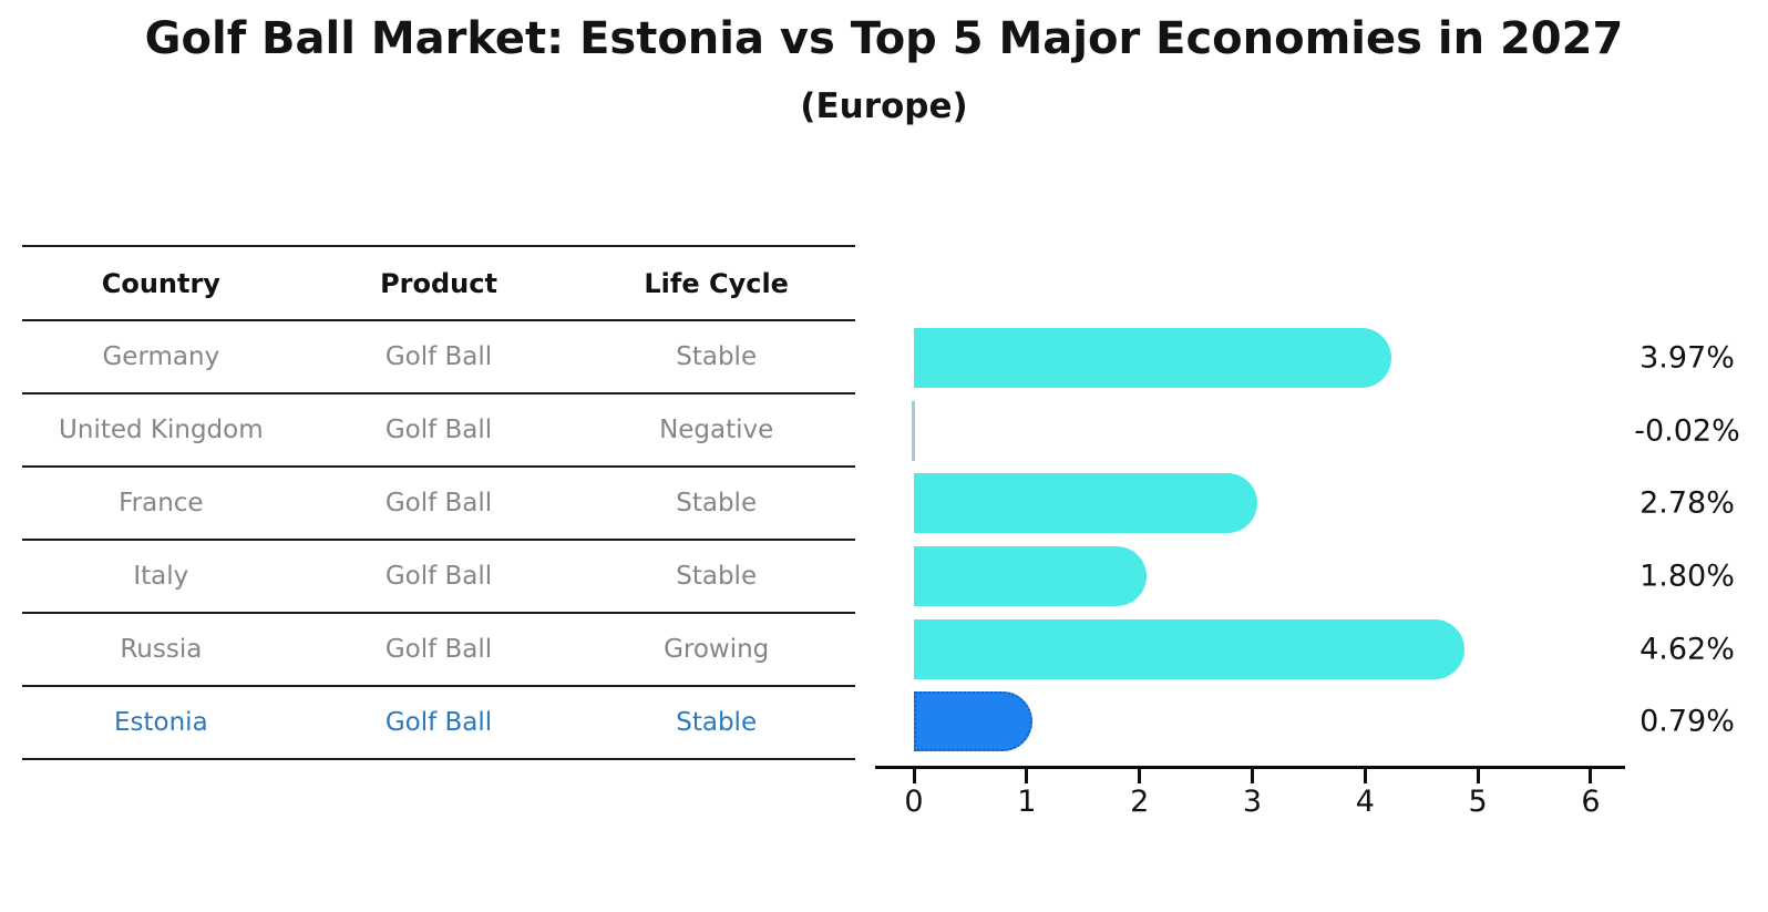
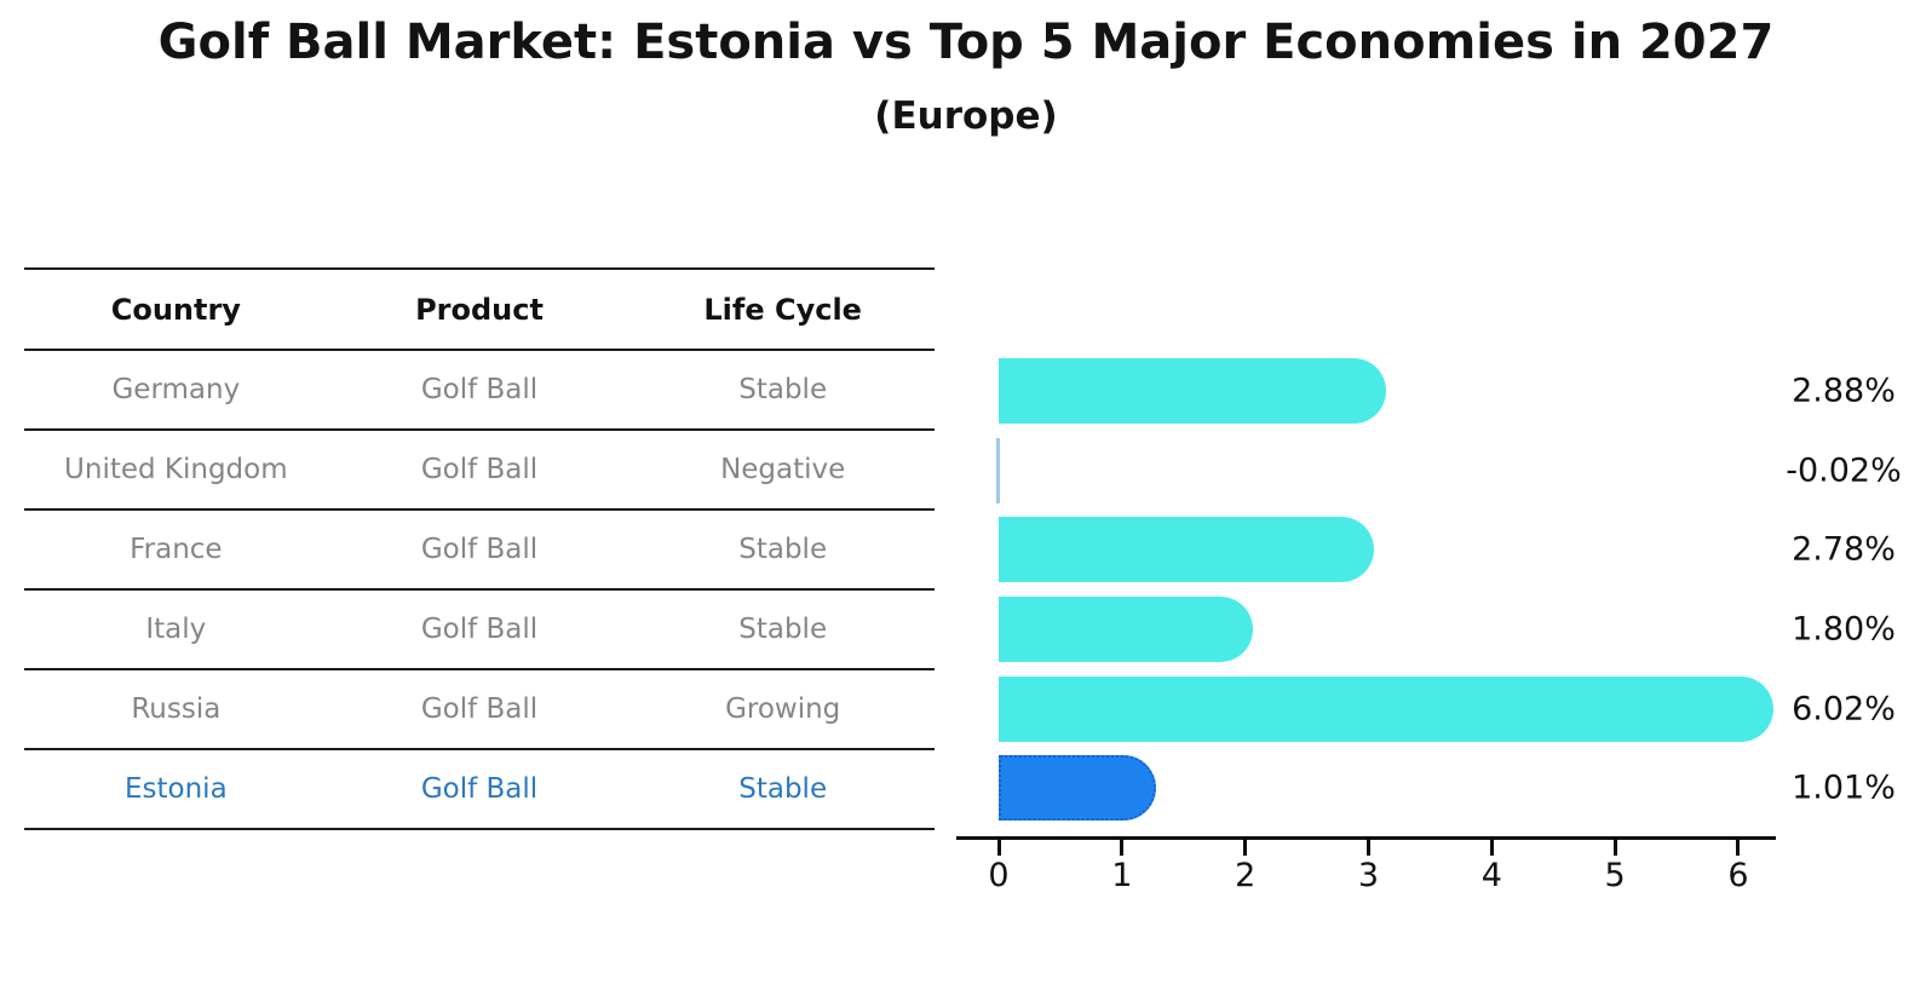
Germany: 3.97% -> 2.88%
Russia: 4.62% -> 6.02%
Estonia: 0.79% -> 1.01%
